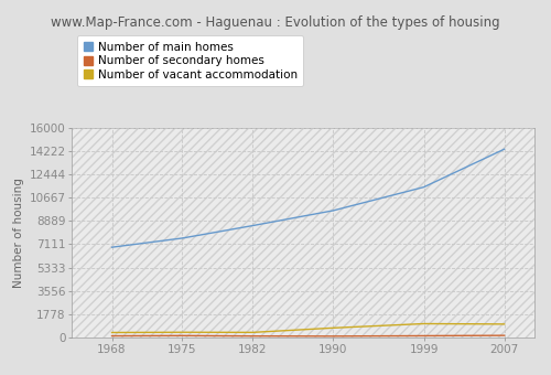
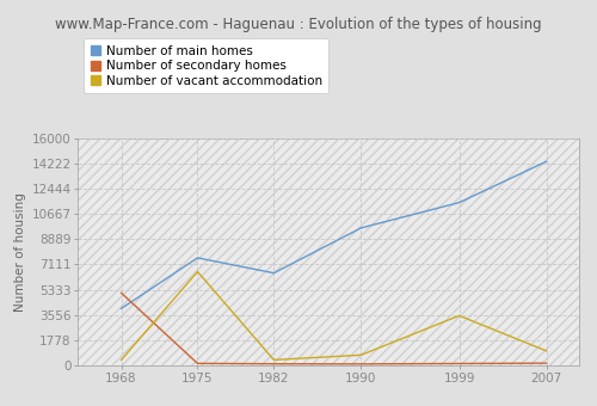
Number of main homes/1968: 6900 -> 4000
Number of secondary homes/1968: 100 -> 5100
Number of vacant accommodation/1975: 400 -> 6600
Number of main homes/1982: 8500 -> 6500
Number of vacant accommodation/1999: 1000 -> 3500
